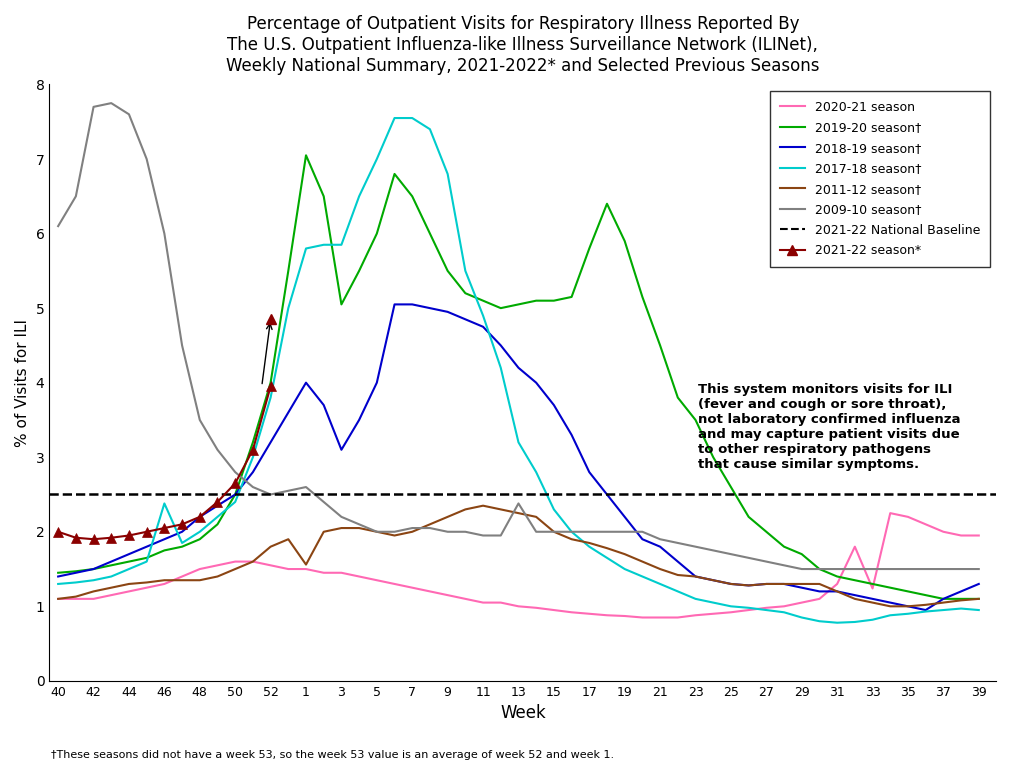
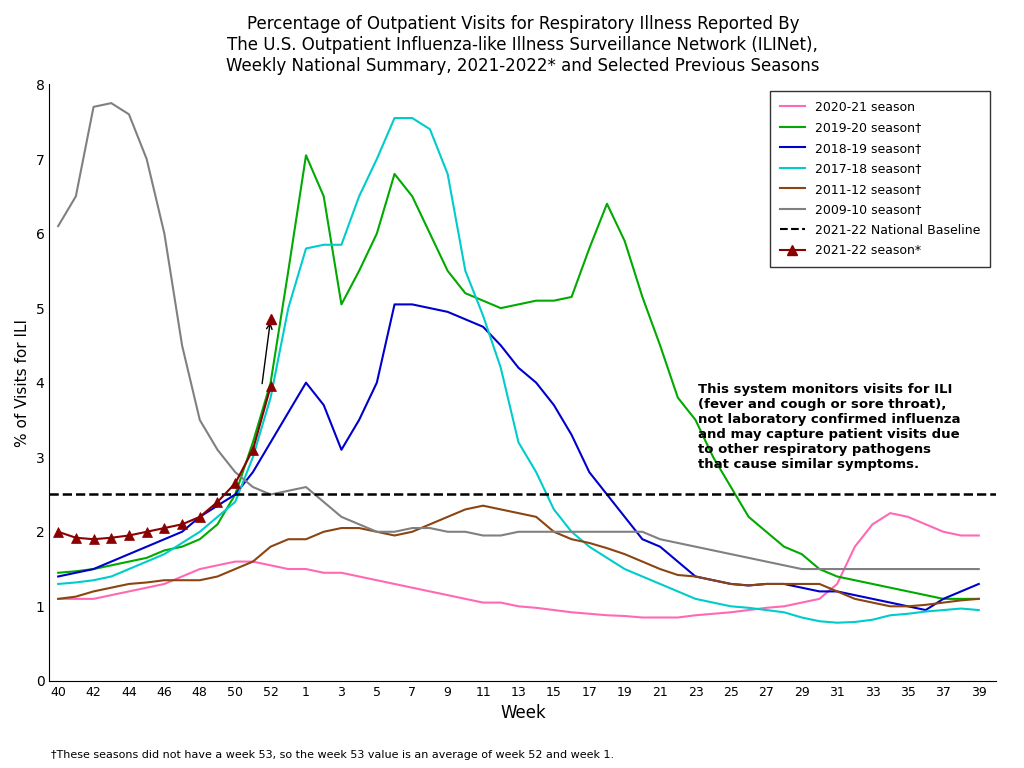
2017-18 season†/46: 2.38 -> 1.70
2011-12 season†/1: 1.56 -> 1.90
2009-10 season†/13: 2.38 -> 2.00
2020-21 season/33: 1.24 -> 2.10
